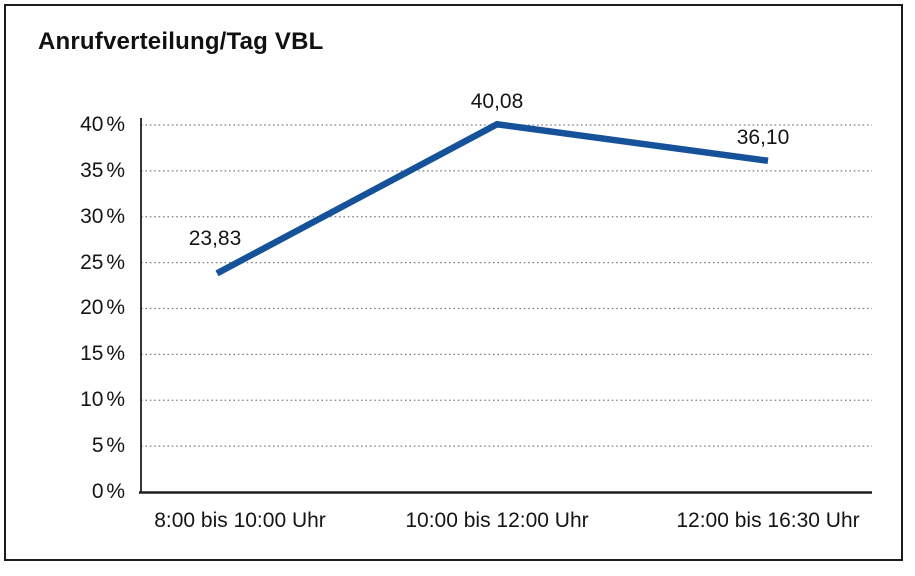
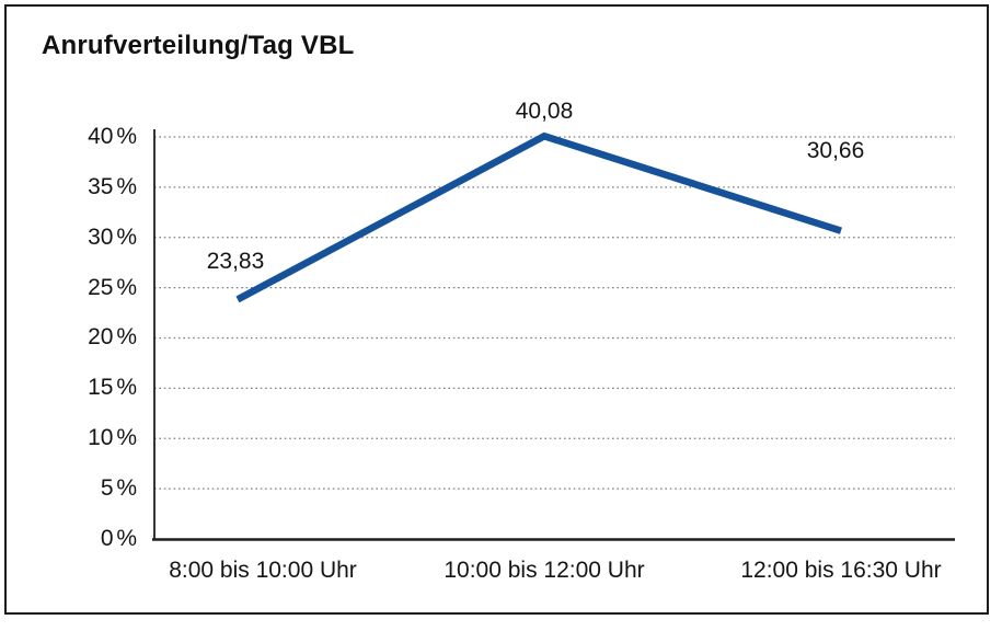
12:00 bis 16:30 Uhr: 36,10 -> 30,66
